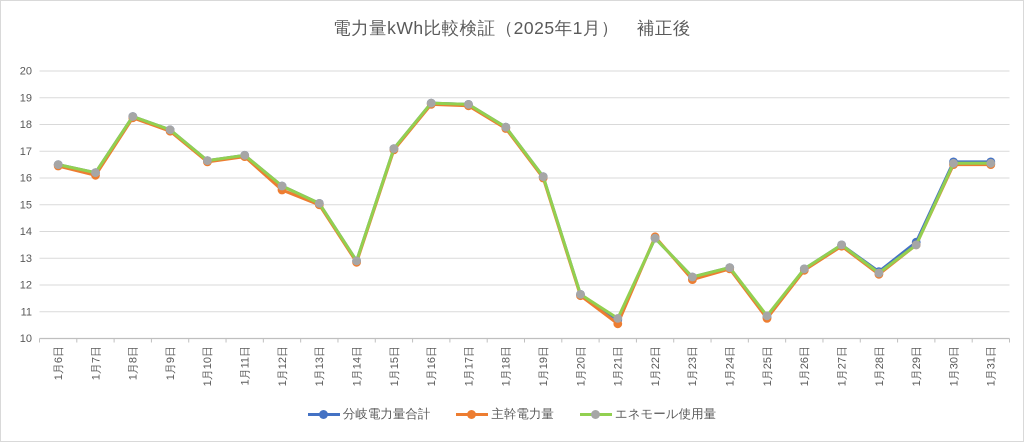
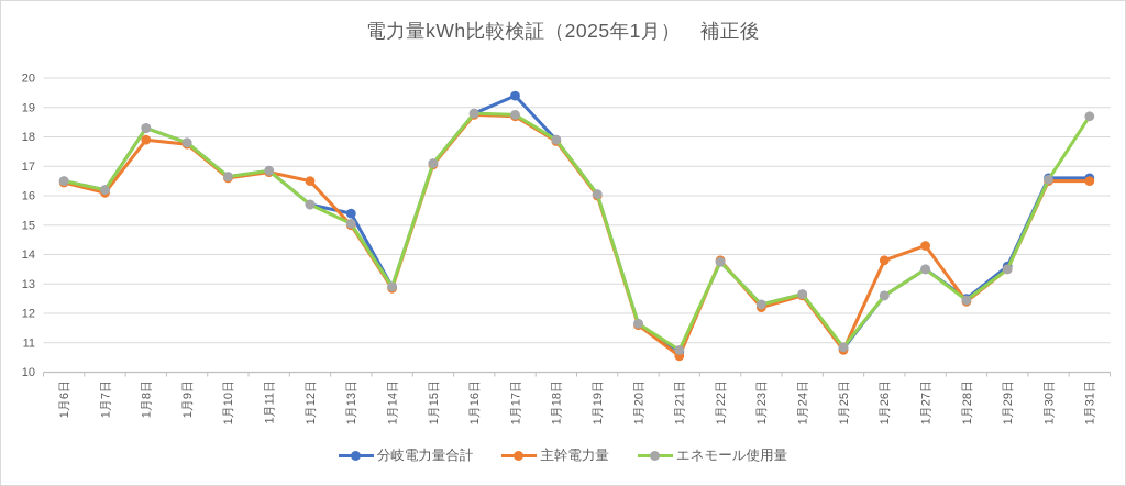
主幹電力量/1月8日: 18.2 -> 17.9
主幹電力量/1月12日: 15.6 -> 16.5
分岐電力量合計/1月13日: 15.1 -> 15.4
分岐電力量合計/1月17日: 18.8 -> 19.4
主幹電力量/1月26日: 12.6 -> 13.8
主幹電力量/1月27日: 13.4 -> 14.3
エネモール使用量/1月31日: 16.6 -> 18.7
